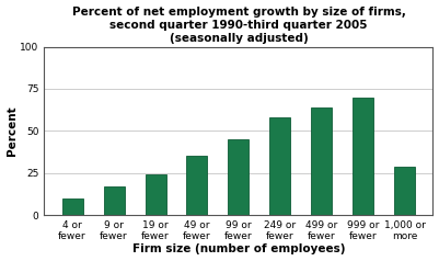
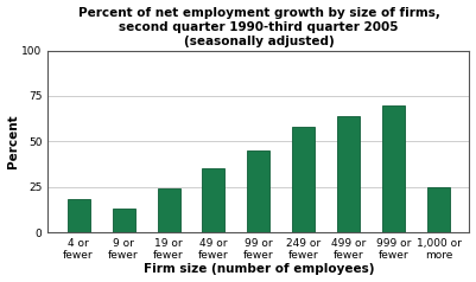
4 or fewer: 10 -> 18
9 or fewer: 17 -> 13
1,000 or more: 29 -> 25
